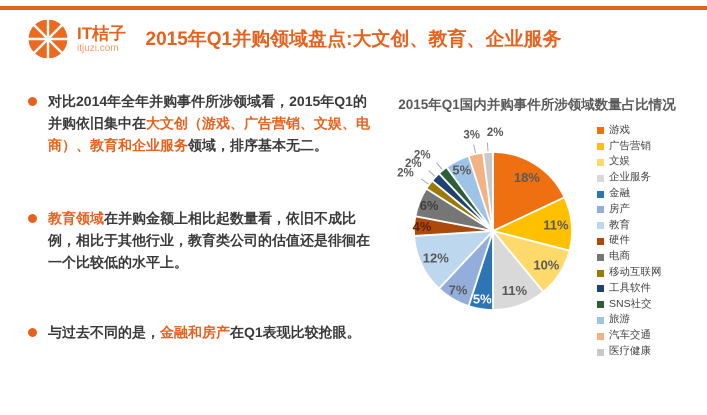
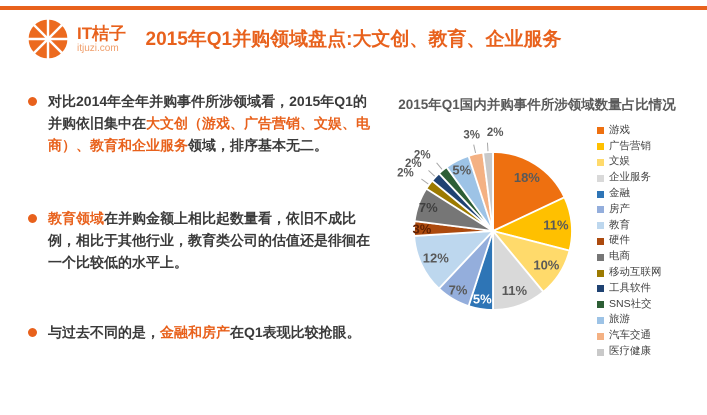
硬件: 4% -> 3%
电商: 6% -> 7%
